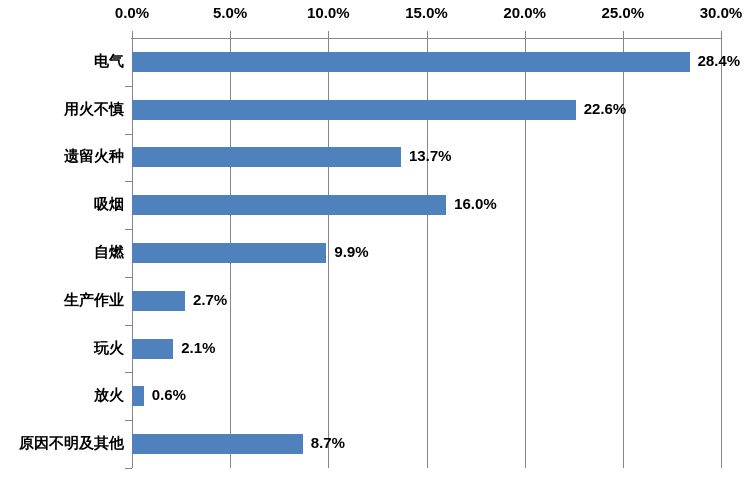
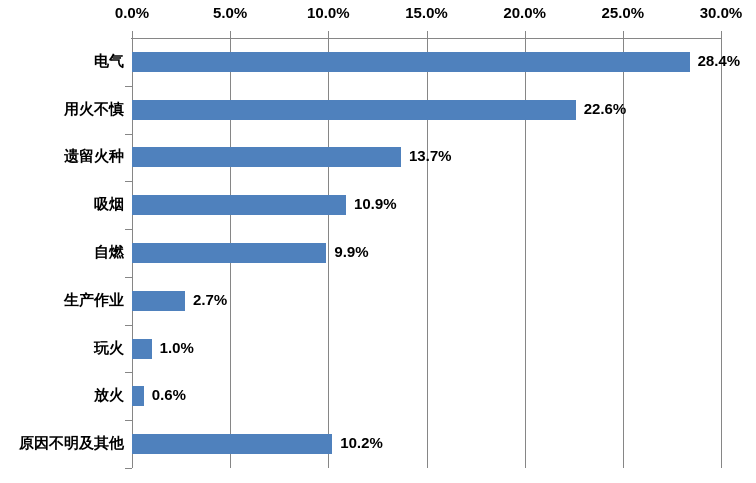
吸烟: 16.0% -> 10.9%
玩火: 2.1% -> 1.0%
原因不明及其他: 8.7% -> 10.2%
